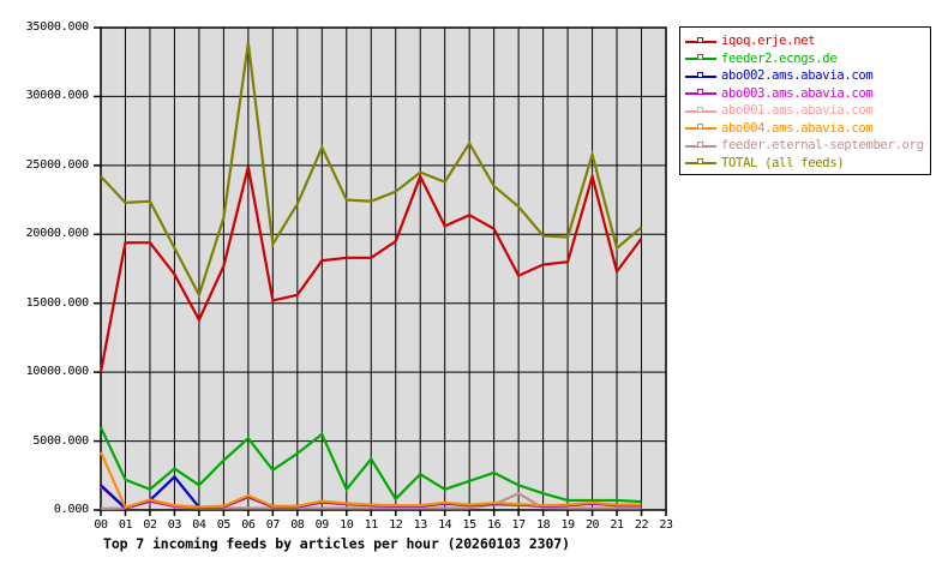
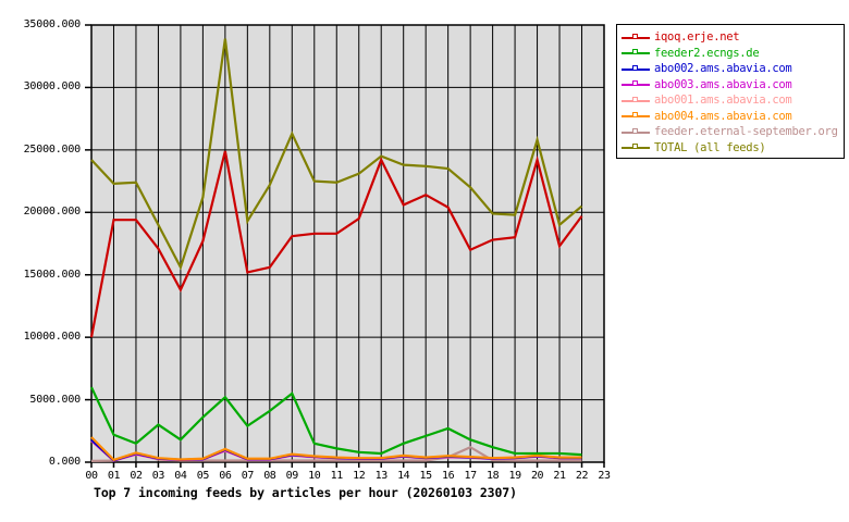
abo004.ams.abavia.com/00: 4200 -> 2000
abo002.ams.abavia.com/03: 2400 -> 300
feeder2.ecngs.de/11: 3700 -> 1100
feeder2.ecngs.de/13: 2600 -> 700
TOTAL (all feeds)/15: 26600 -> 23700
